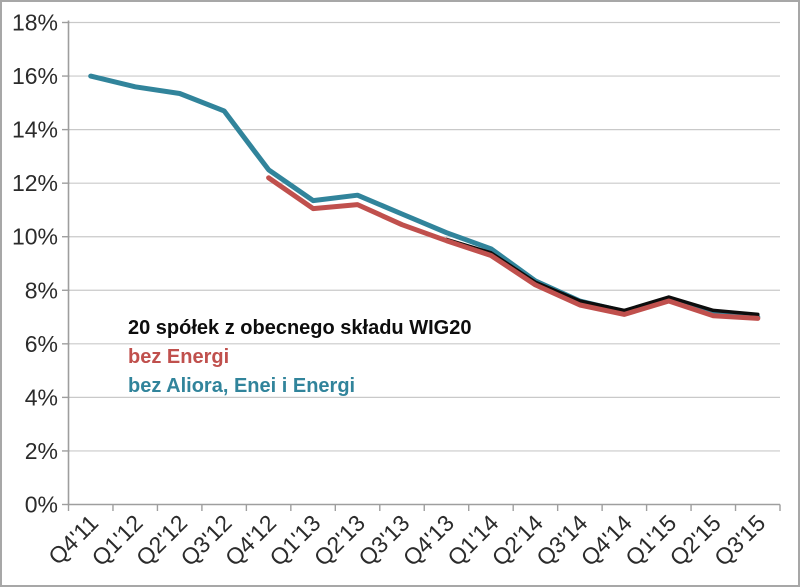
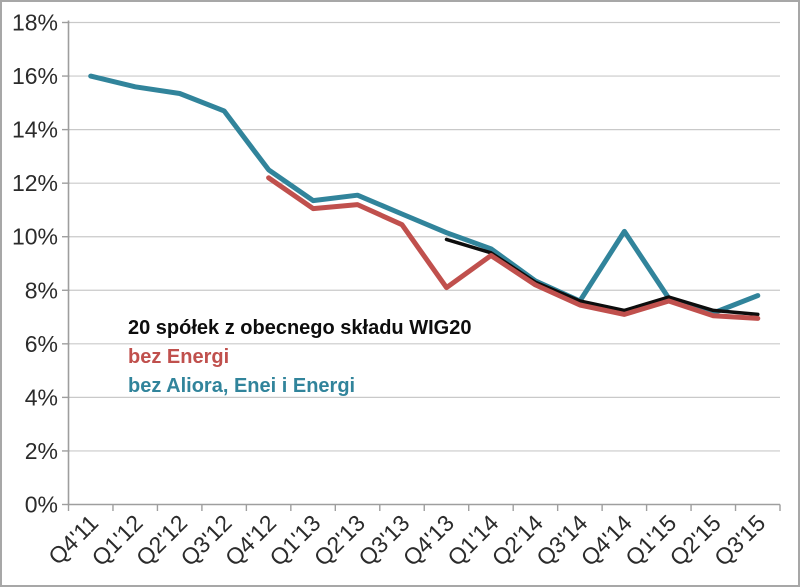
bez Energi/Q4'13: 9.8% -> 8.1%
bez Aliora, Enei i Energi/Q4'14: 7.2% -> 10.2%
bez Aliora, Enei i Energi/Q3'15: 7.0% -> 7.8%
